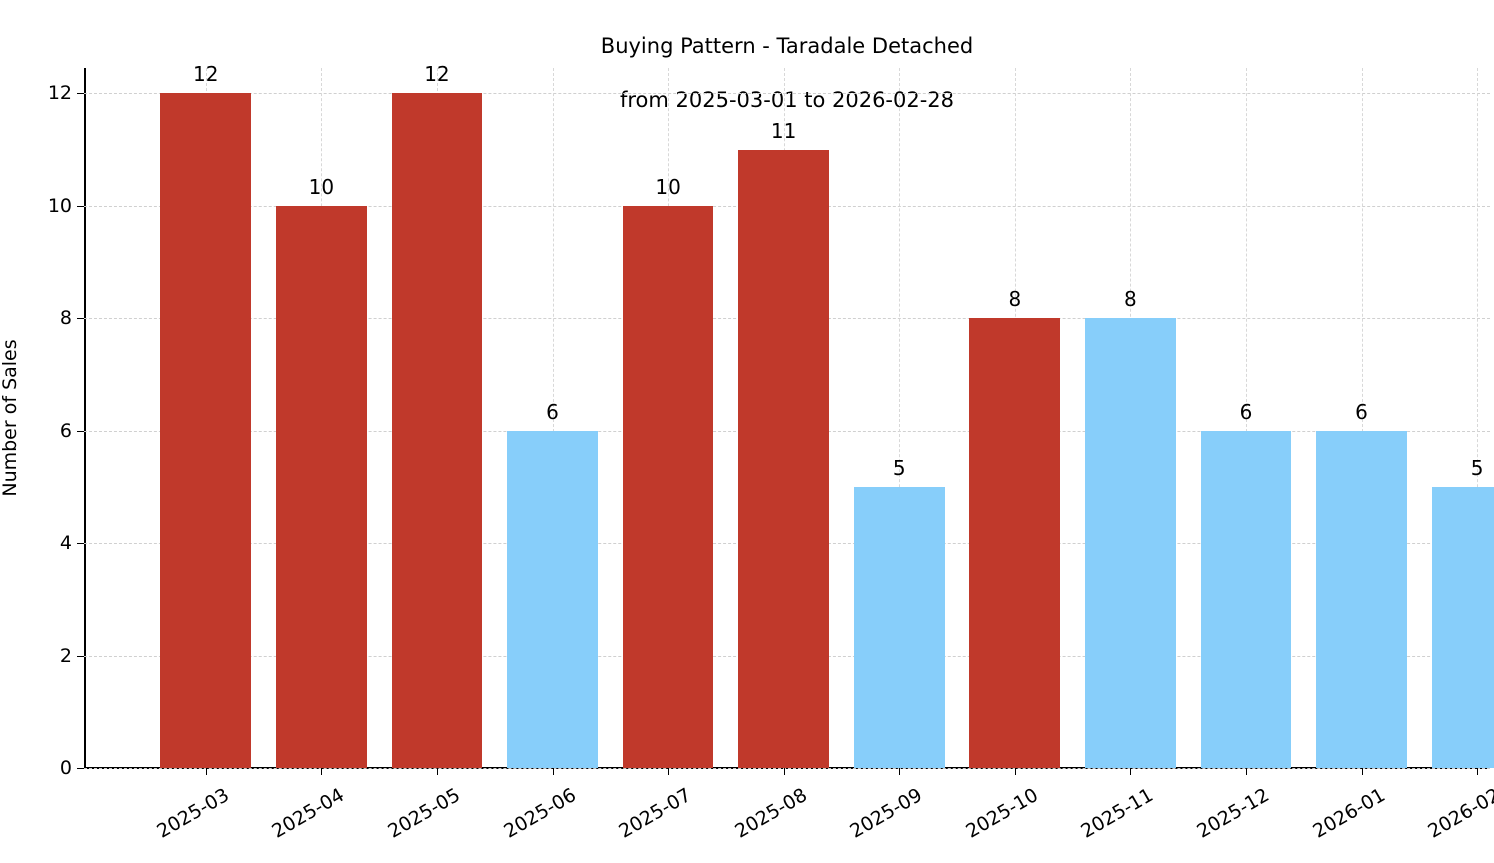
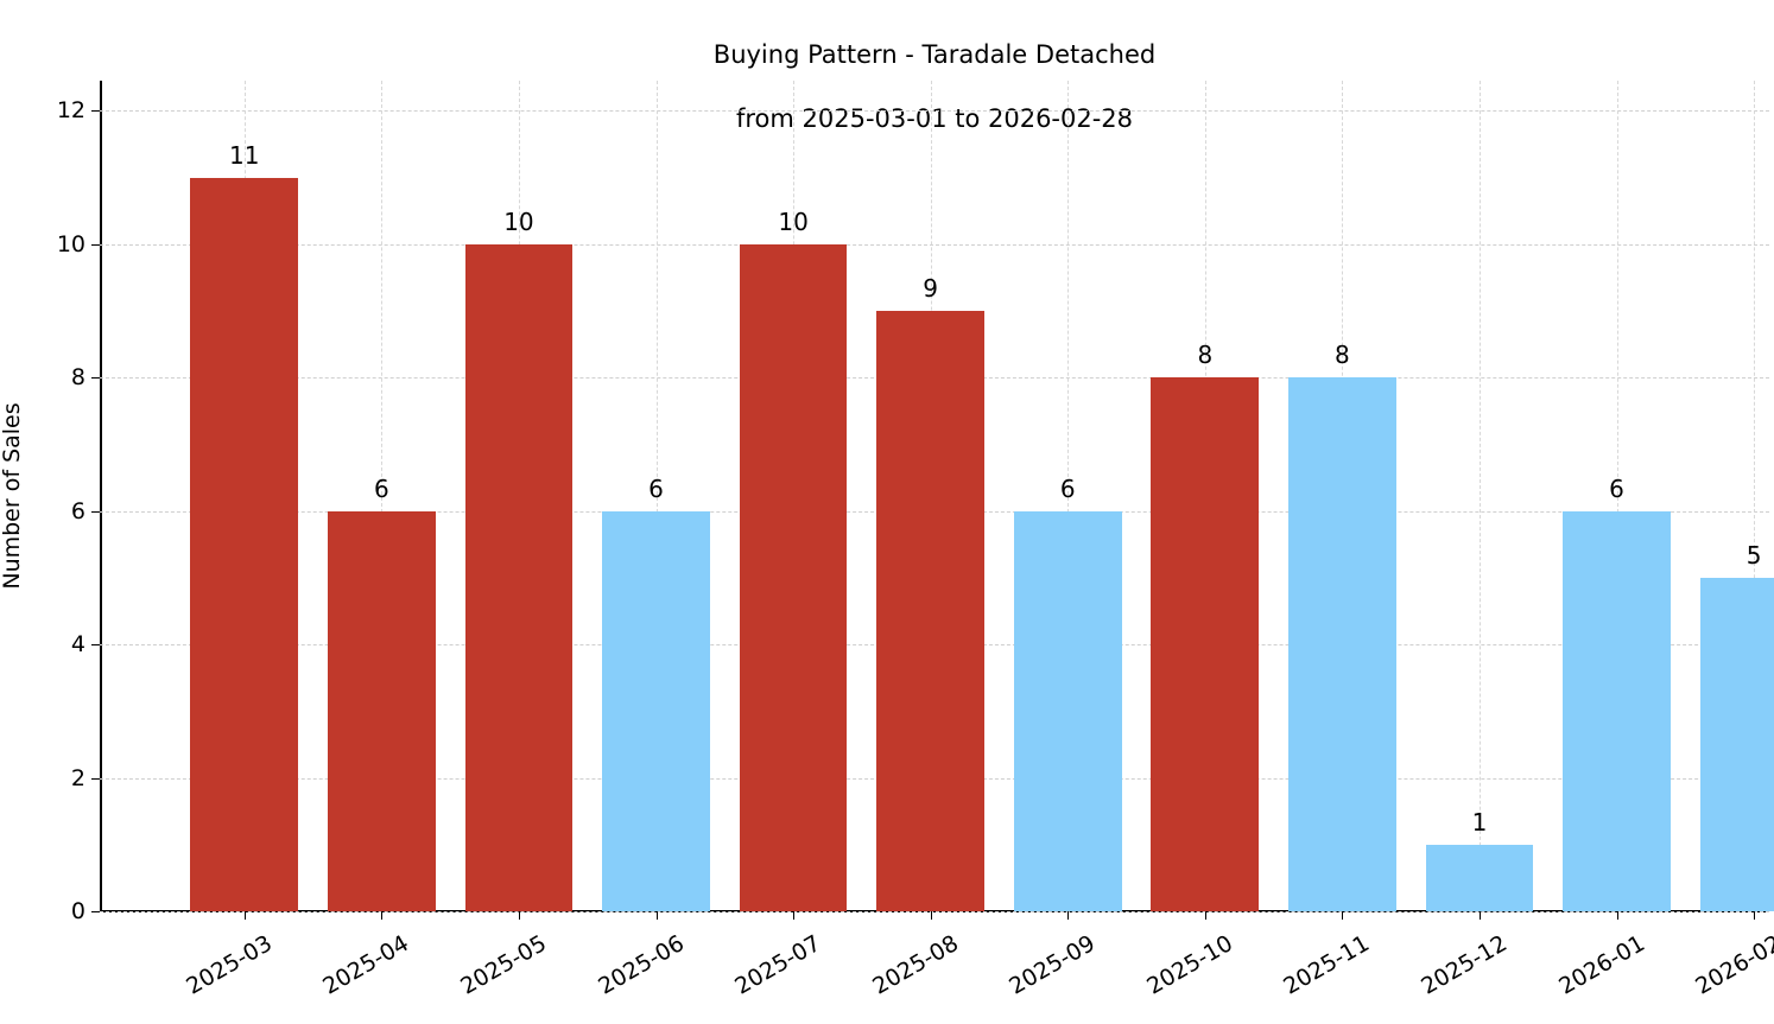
2025-03: 12 -> 11
2025-04: 10 -> 6
2025-05: 12 -> 10
2025-08: 11 -> 9
2025-09: 5 -> 6
2025-12: 6 -> 1
